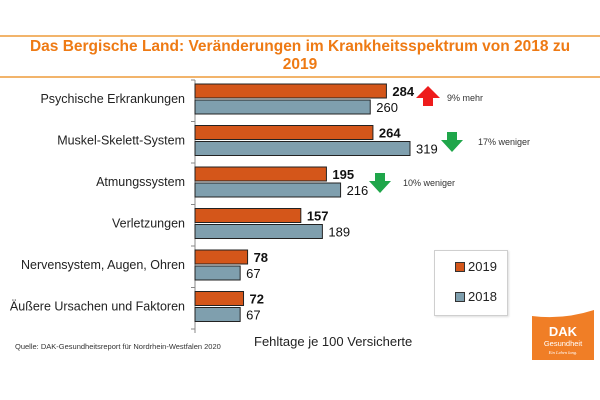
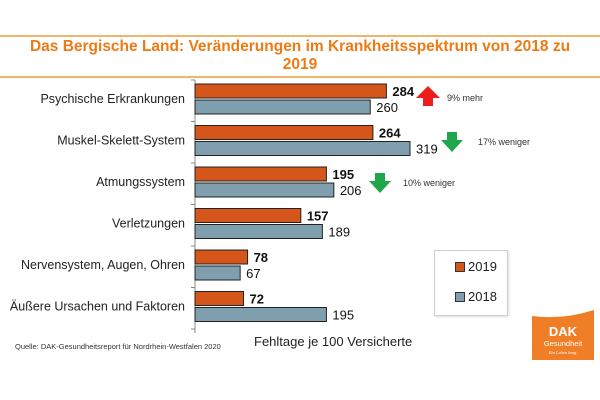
2018/Atmungssystem: 216 -> 206
2018/Äußere Ursachen und Faktoren: 67 -> 195
